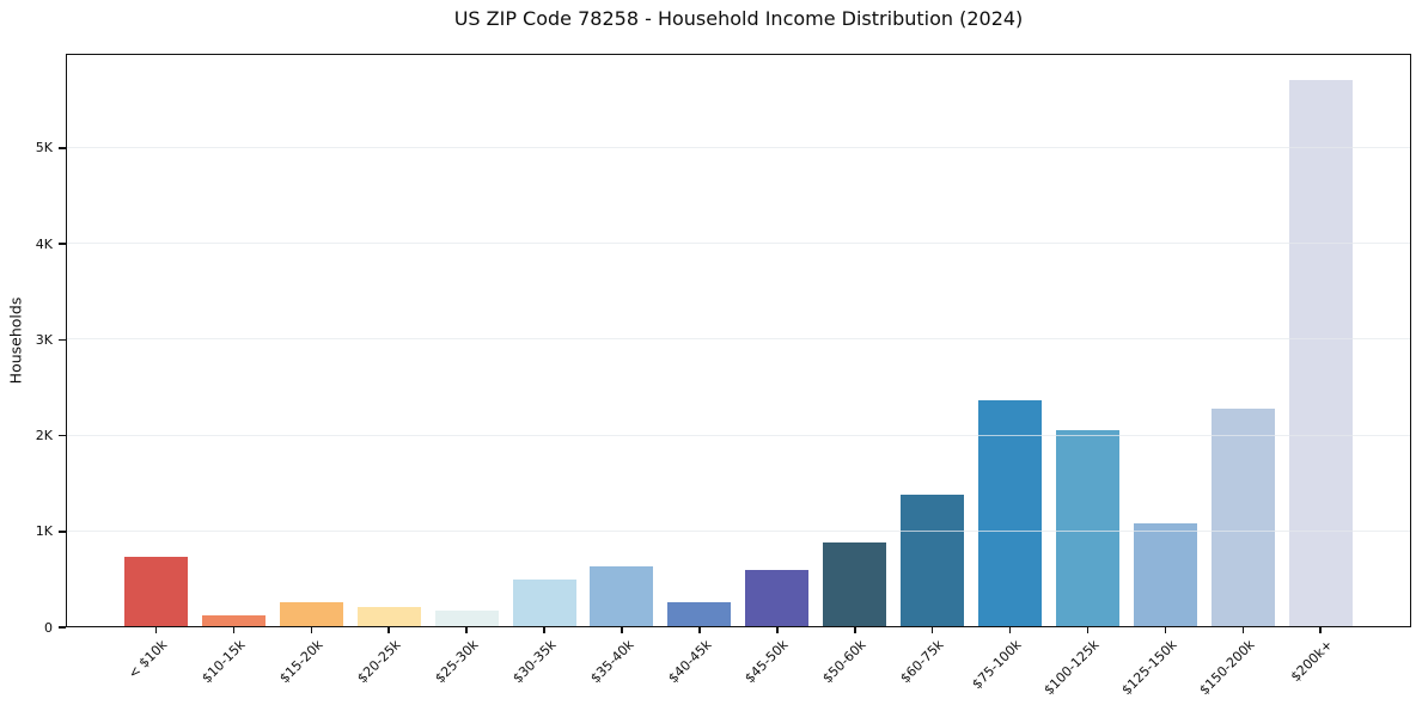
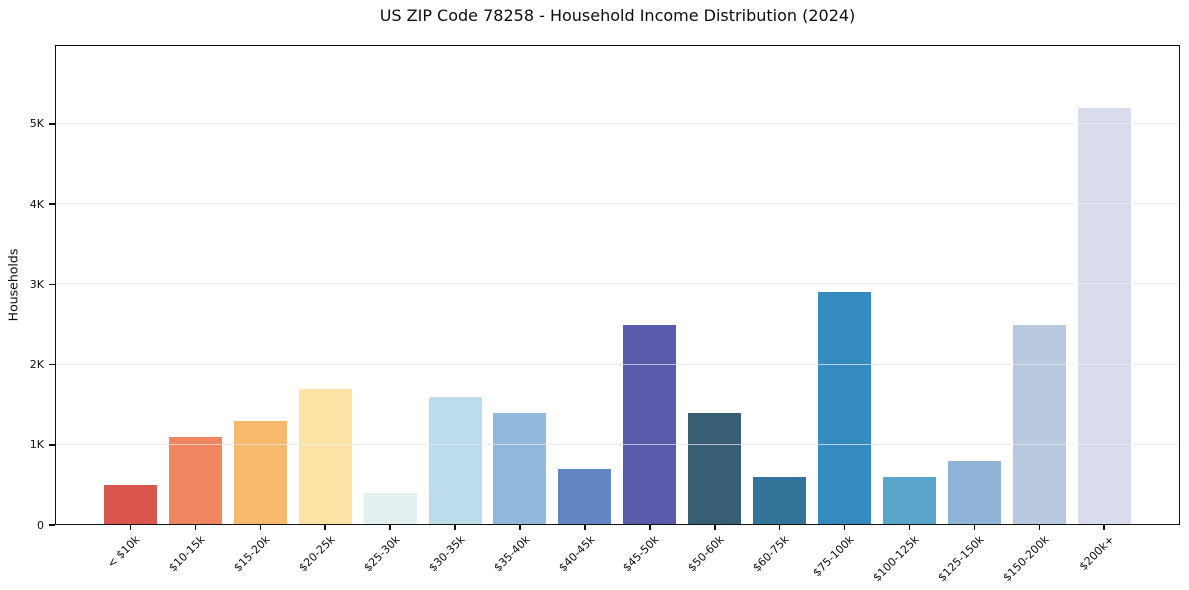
< $10k: 0.7K -> 0.5K
$10-15k: 0.1K -> 1.1K
$15-20k: 0.3K -> 1.3K
$20-25k: 0.2K -> 1.7K
$25-30k: 0.2K -> 0.4K
$30-35k: 0.5K -> 1.6K
$35-40k: 0.6K -> 1.4K
$40-45k: 0.3K -> 0.7K
$45-50k: 0.6K -> 2.5K
$50-60k: 0.9K -> 1.4K
$60-75k: 1.4K -> 0.6K
$75-100k: 2.4K -> 2.9K
$100-125k: 2.1K -> 0.6K
$125-150k: 1.1K -> 0.8K
$150-200k: 2.3K -> 2.5K
$200k+: 5.7K -> 5.2K
